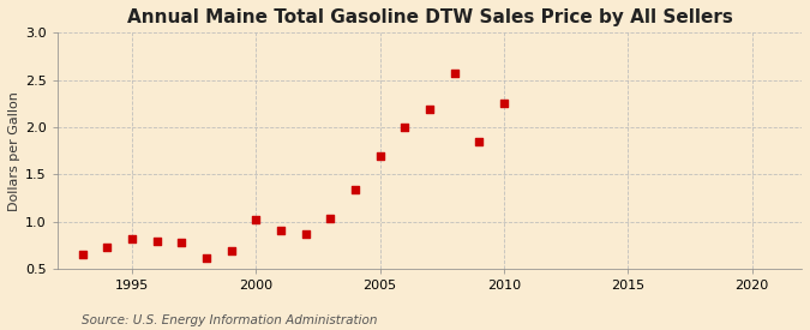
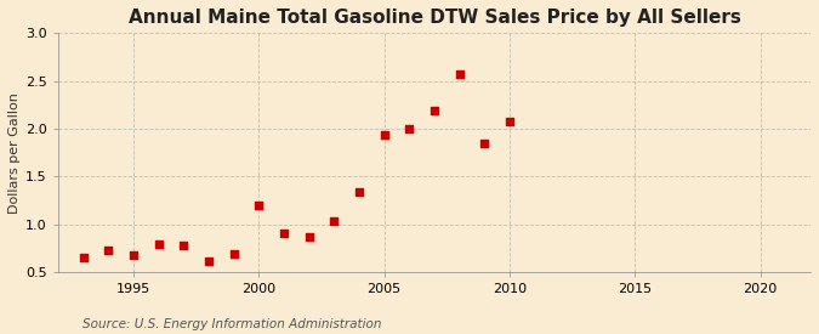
1995: 0.82 -> 0.68
2000: 1.03 -> 1.20
2005: 1.70 -> 1.94
2010: 2.25 -> 2.08
